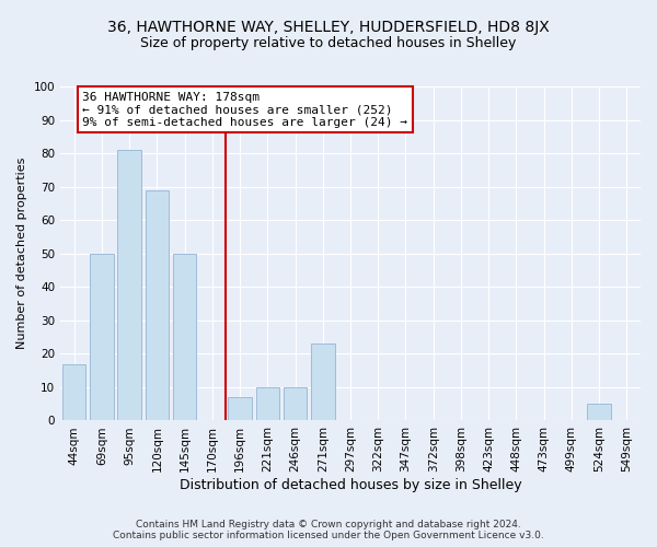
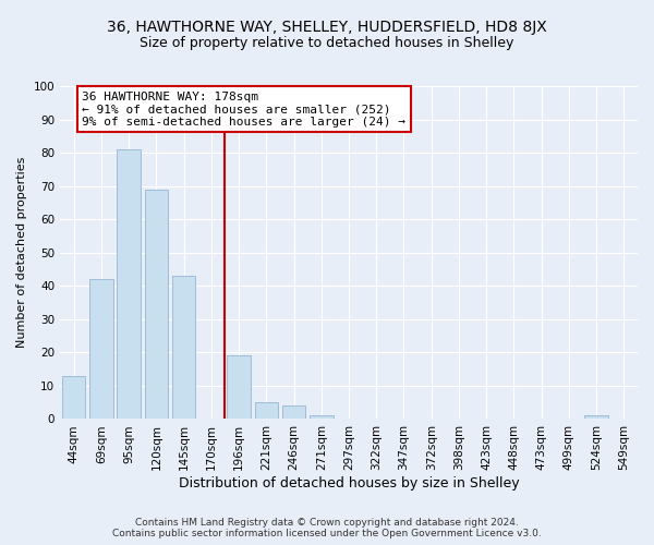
44sqm: 17 -> 13
69sqm: 50 -> 42
145sqm: 50 -> 43
196sqm: 7 -> 19
221sqm: 10 -> 5
246sqm: 10 -> 4
271sqm: 23 -> 1
524sqm: 5 -> 1
